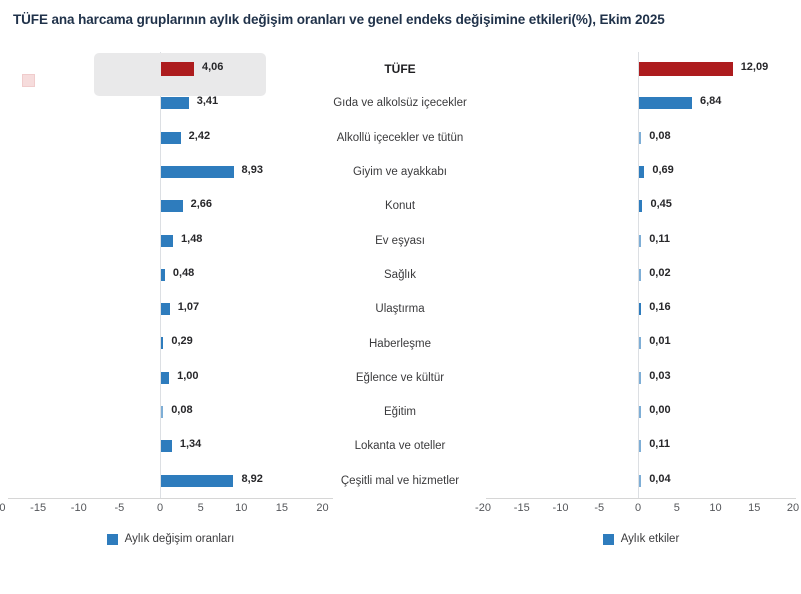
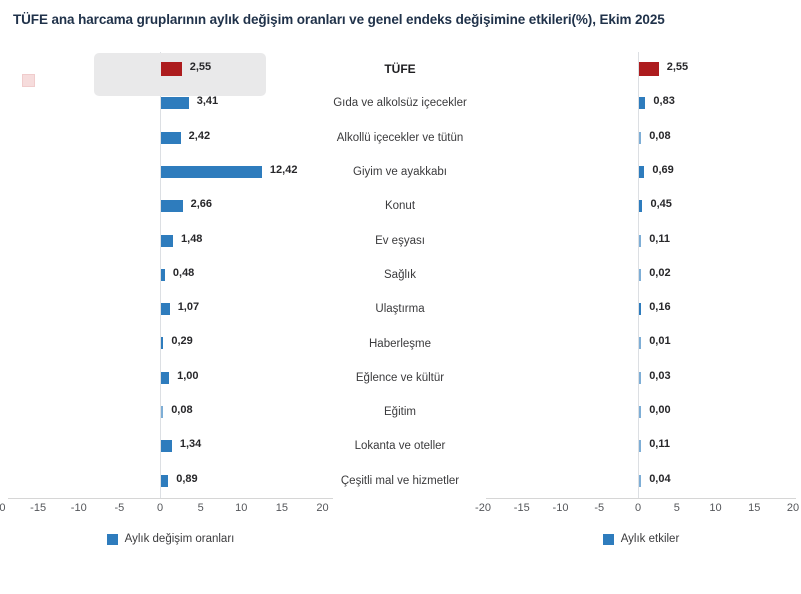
Aylık değişim oranları/TÜFE: 4,06 -> 2,55
Aylık değişim oranları/Giyim ve ayakkabı: 8,93 -> 12,42
Aylık değişim oranları/Çeşitli mal ve hizmetler: 8,92 -> 0,89
Aylık etkiler/TÜFE: 12,09 -> 2,55
Aylık etkiler/Gıda ve alkolsüz içecekler: 6,84 -> 0,83
